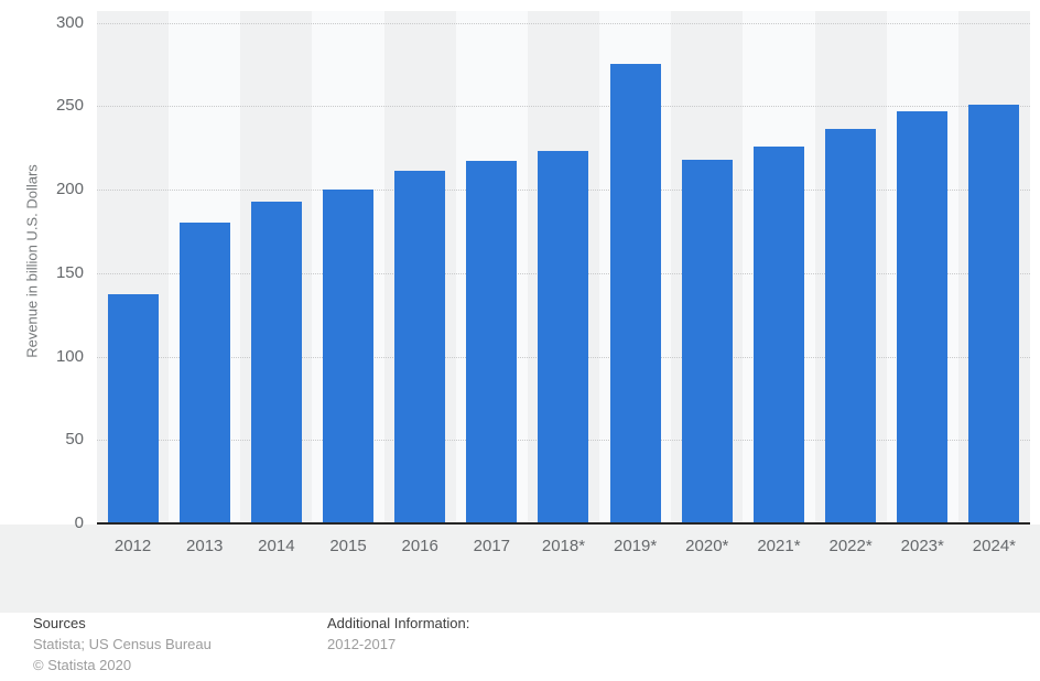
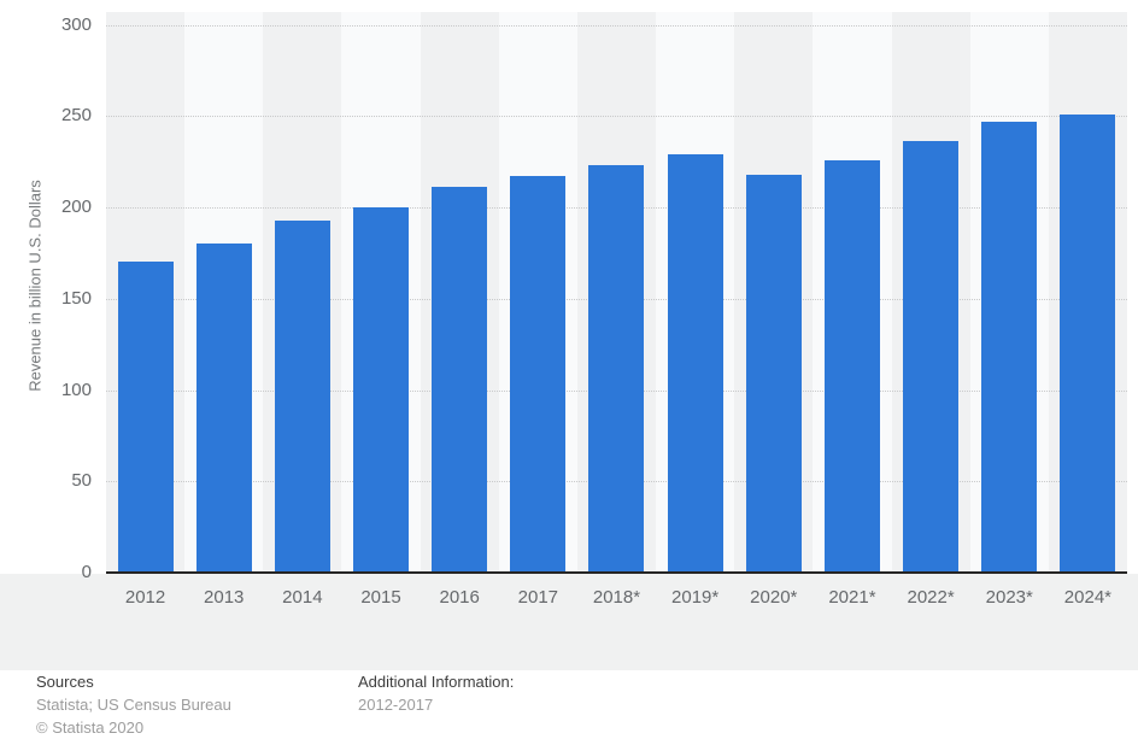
2012: 137 -> 170
2019*: 275 -> 229
